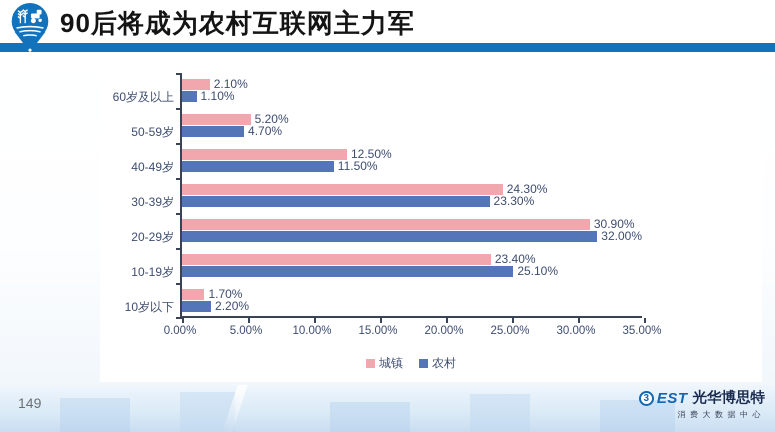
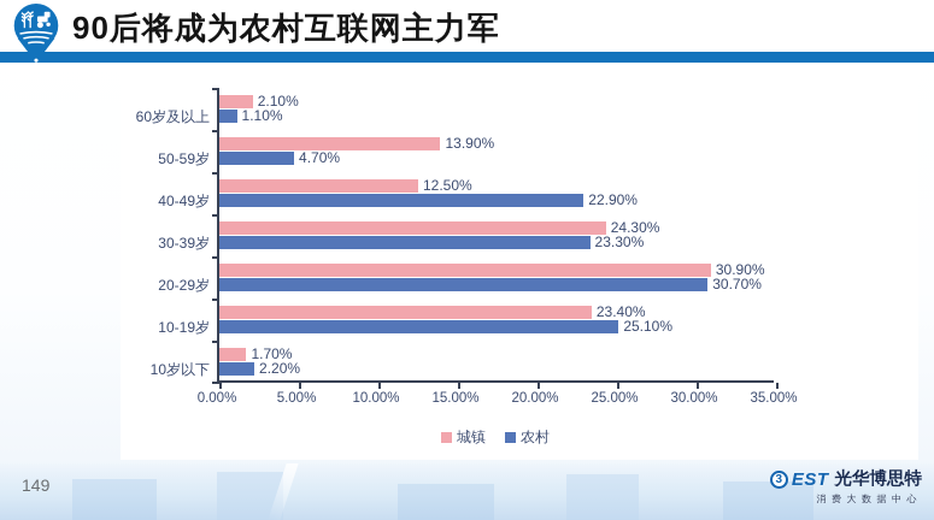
城镇/50-59岁: 5.20% -> 13.90%
农村/40-49岁: 11.50% -> 22.90%
农村/20-29岁: 32.00% -> 30.70%
